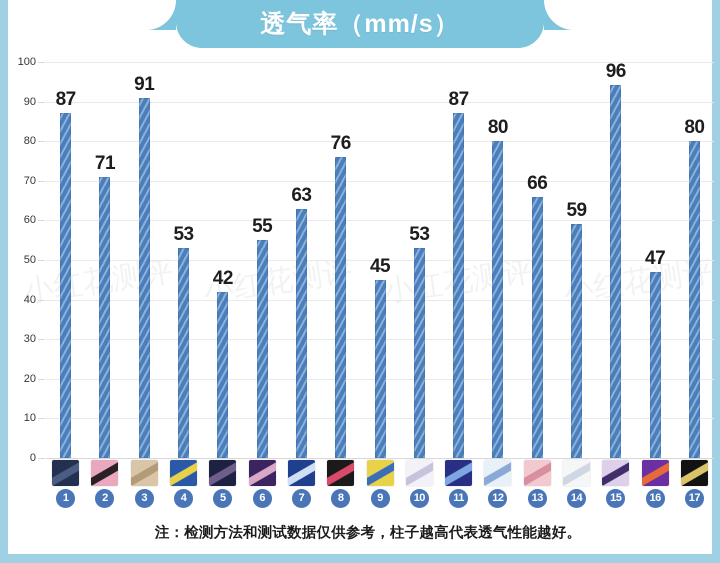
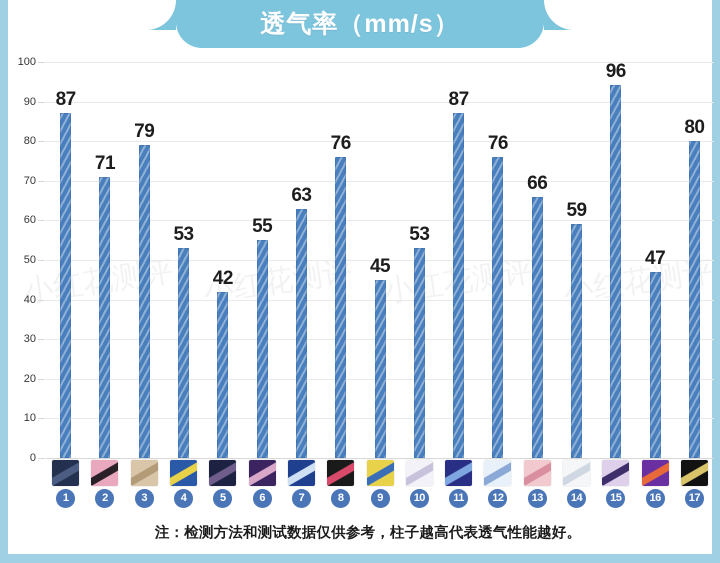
3: 91 -> 79
12: 80 -> 76
